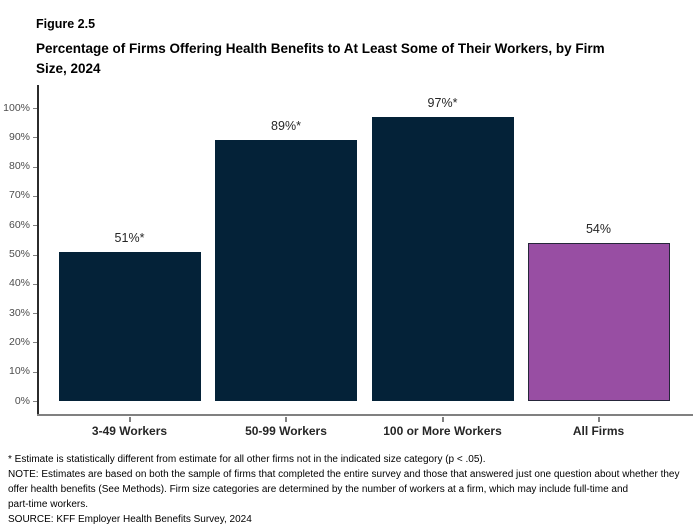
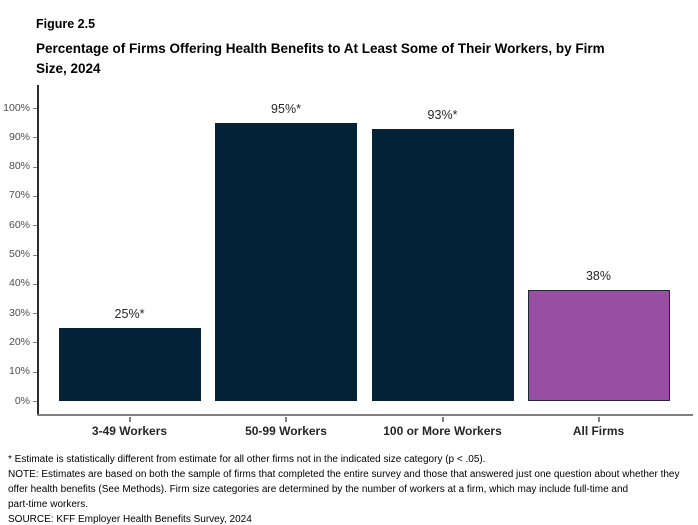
3-49 Workers: 51 -> 25
50-99 Workers: 89 -> 95
100 or More Workers: 97 -> 93
All Firms: 54% -> 38%
